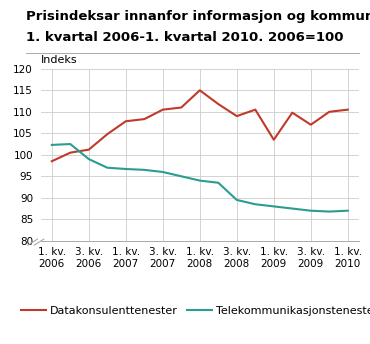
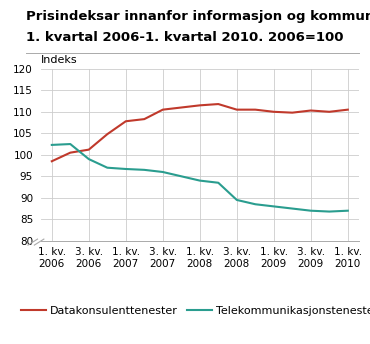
Datakonsulenttenester/1. kv. 2008: 115.0 -> 111.5
Datakonsulenttenester/3. kv. 2008: 109.0 -> 110.5
Datakonsulenttenester/1. kv. 2009: 103.5 -> 110.0
Datakonsulenttenester/3. kv. 2009: 107.0 -> 110.3
